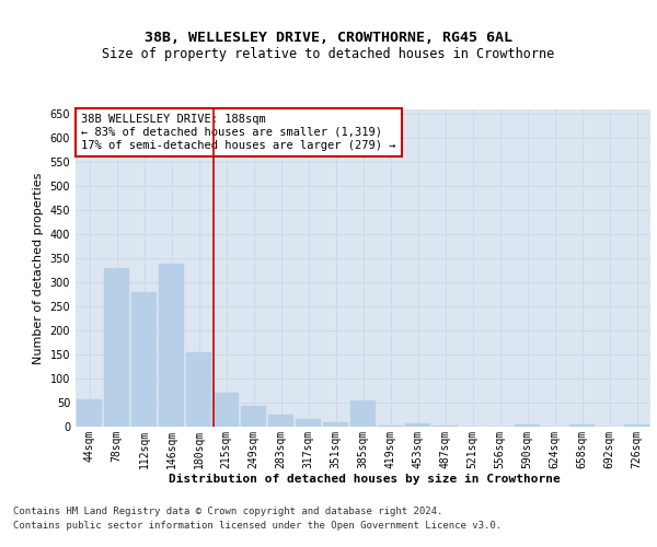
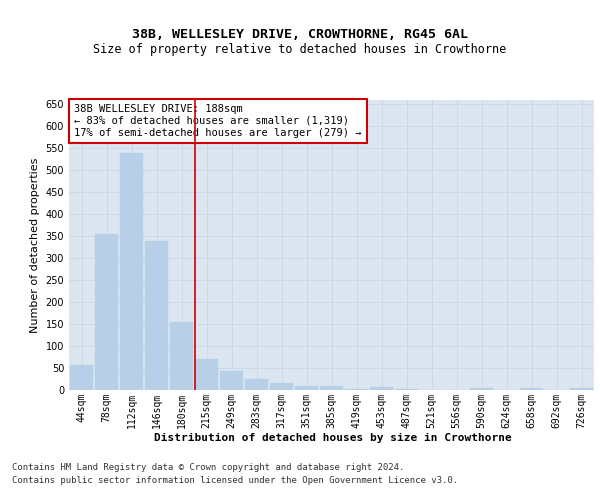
78sqm: 330 -> 355
112sqm: 280 -> 540
385sqm: 55 -> 8
